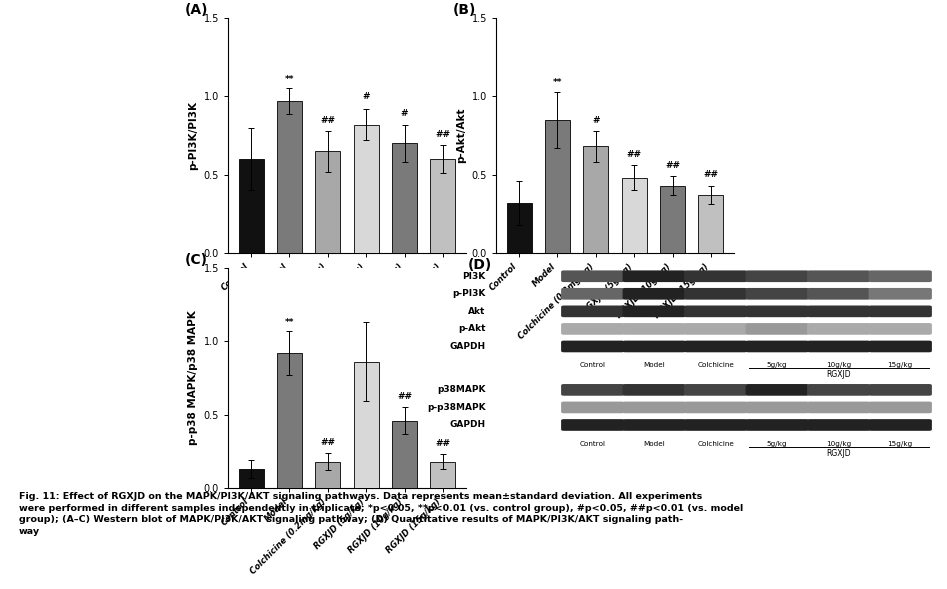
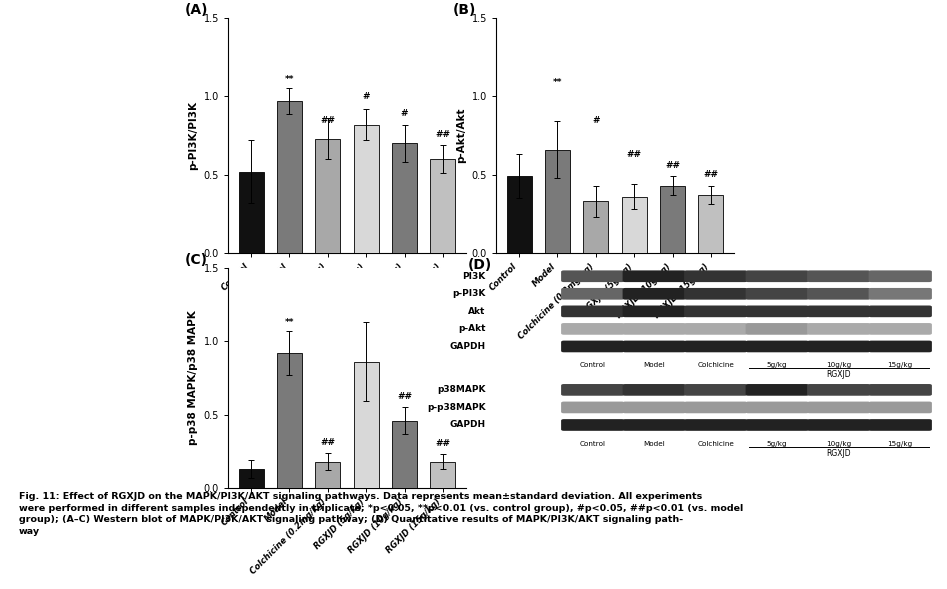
(A)/Control: 0.60 -> 0.52
(A)/Colchicine (0.2mg/kg): 0.65 -> 0.73
(B)/Control: 0.32 -> 0.49
(B)/Model: 0.85 -> 0.66
(B)/Colchicine (0.2mg/kg): 0.68 -> 0.33
(B)/RGXJD (5g/kg): 0.48 -> 0.36
